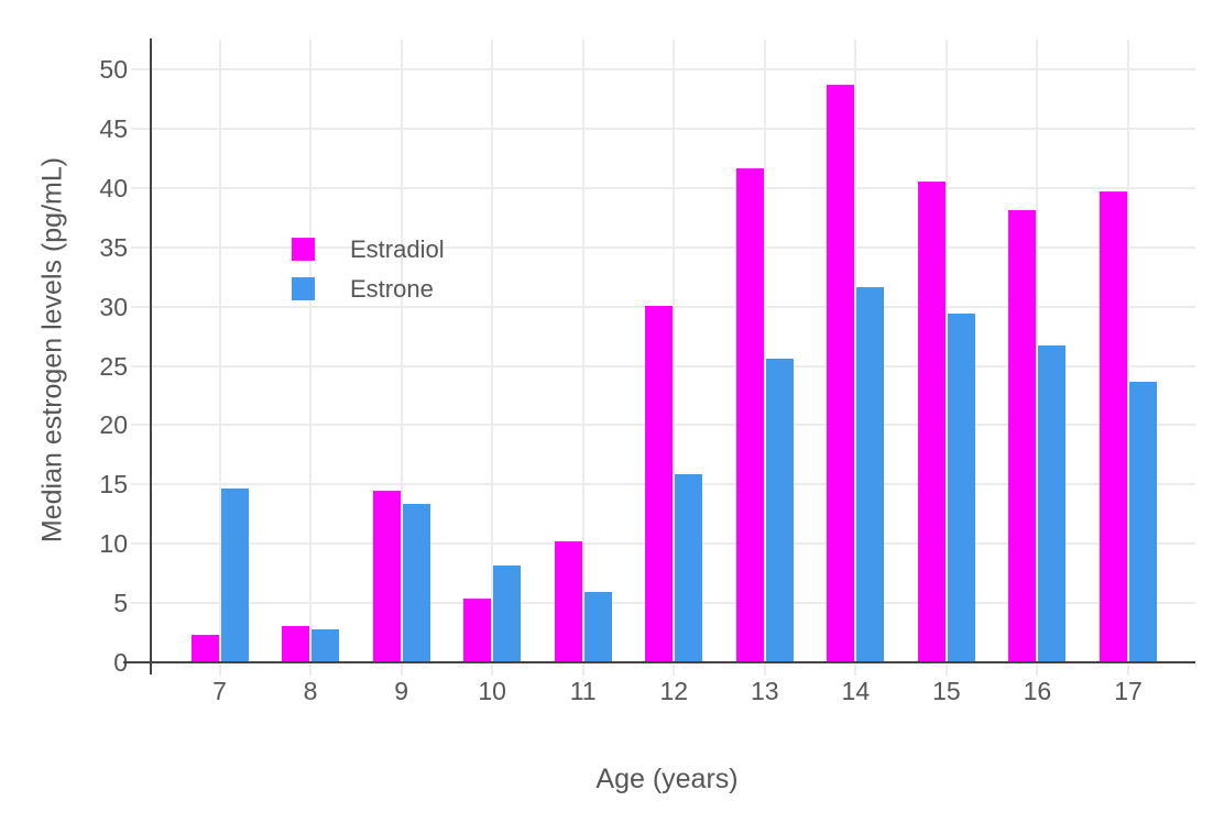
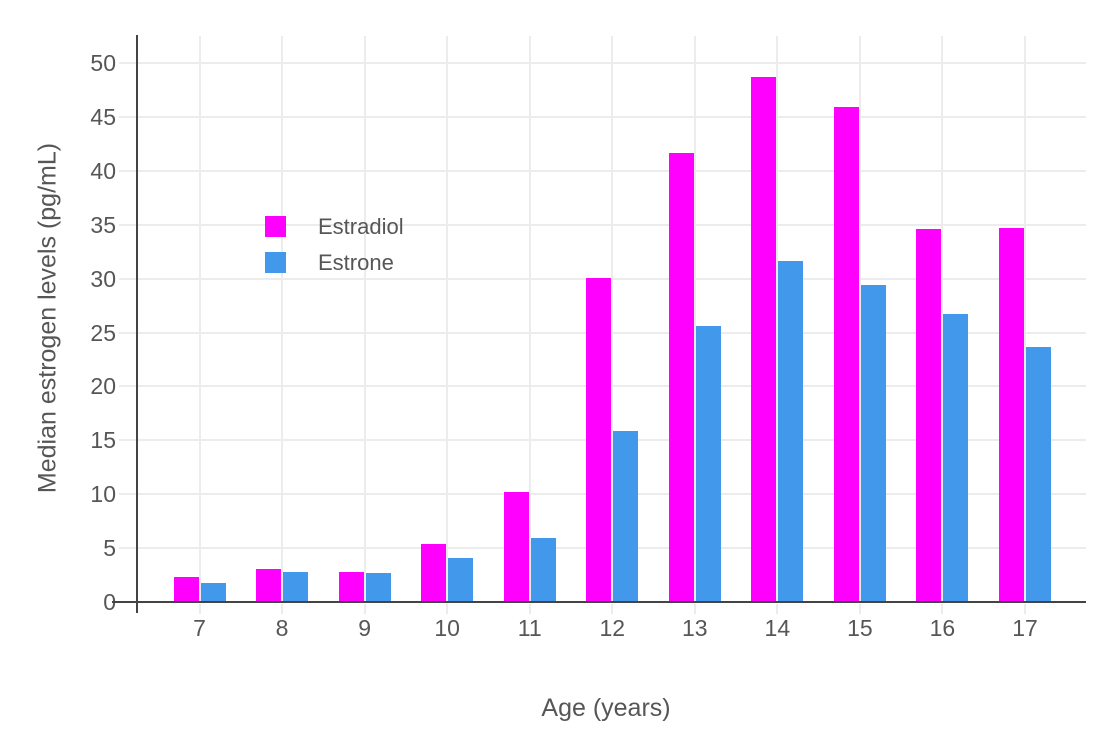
Estrone/7: 14.6 -> 1.7
Estradiol/9: 14.4 -> 2.7
Estrone/9: 13.3 -> 2.6
Estrone/10: 8.1 -> 4.0
Estradiol/15: 40.4 -> 45.8
Estradiol/16: 38.0 -> 34.5
Estradiol/17: 39.6 -> 34.6
